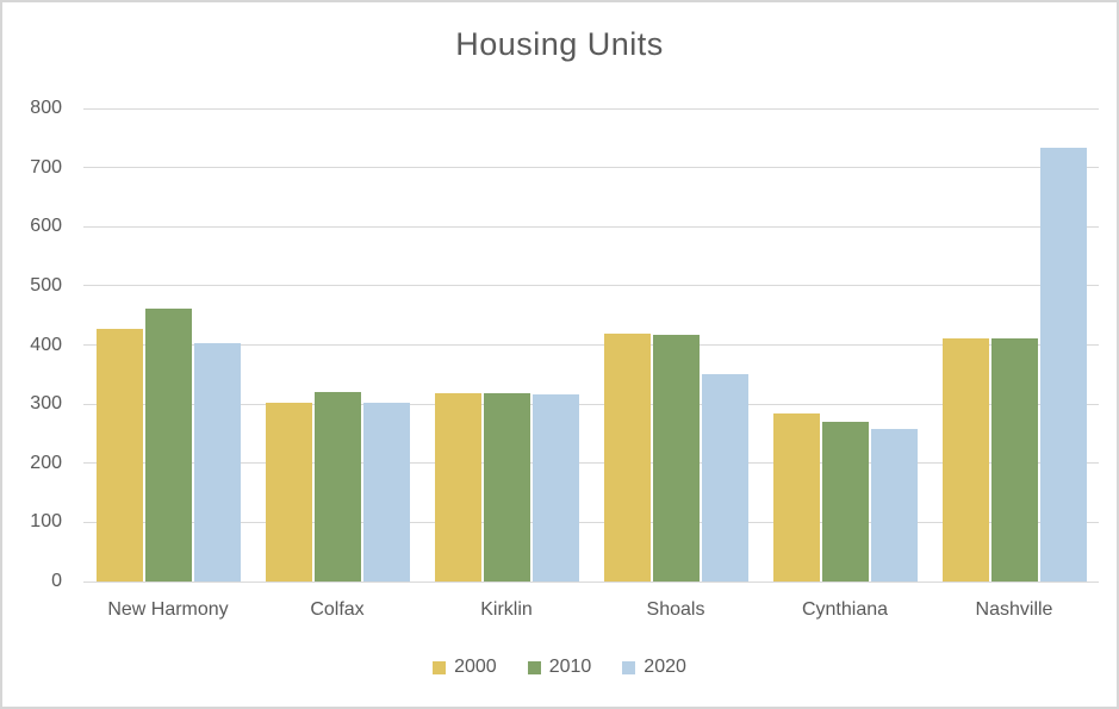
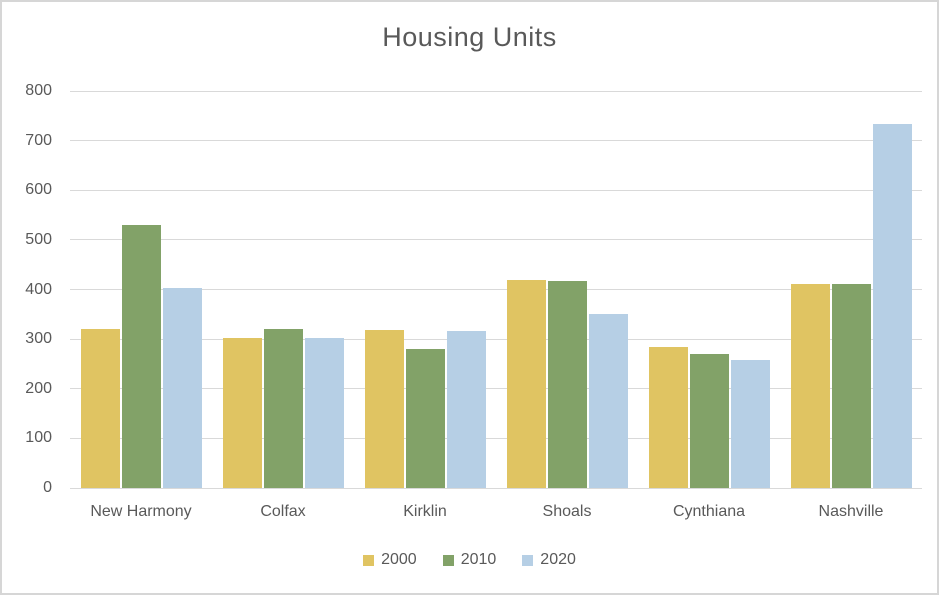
2000/New Harmony: 430 -> 320
2010/New Harmony: 460 -> 530
2010/Kirklin: 320 -> 280
